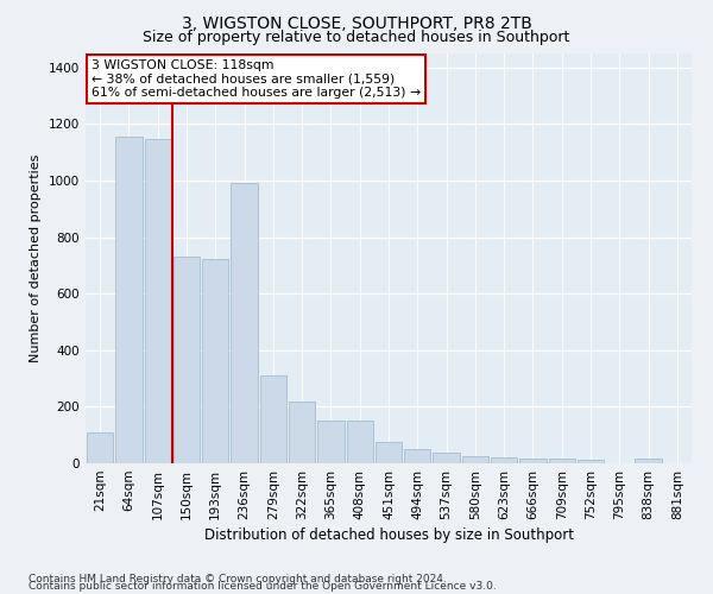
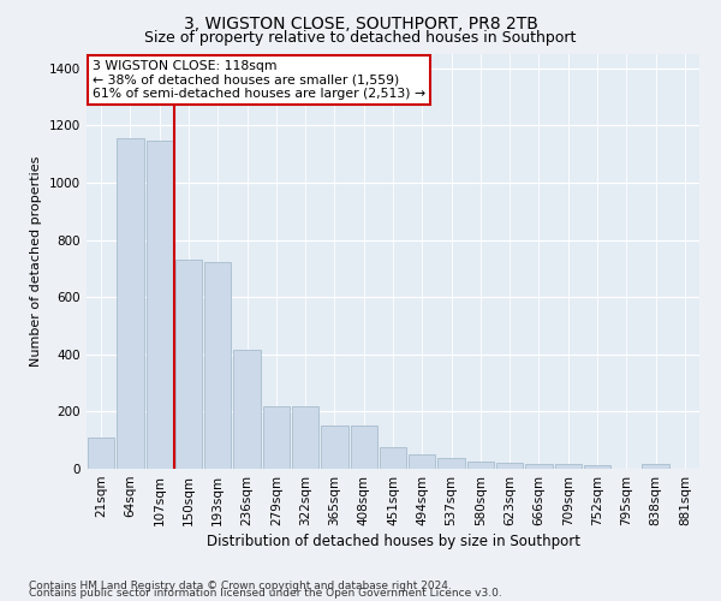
236sqm: 990 -> 415
279sqm: 310 -> 218
